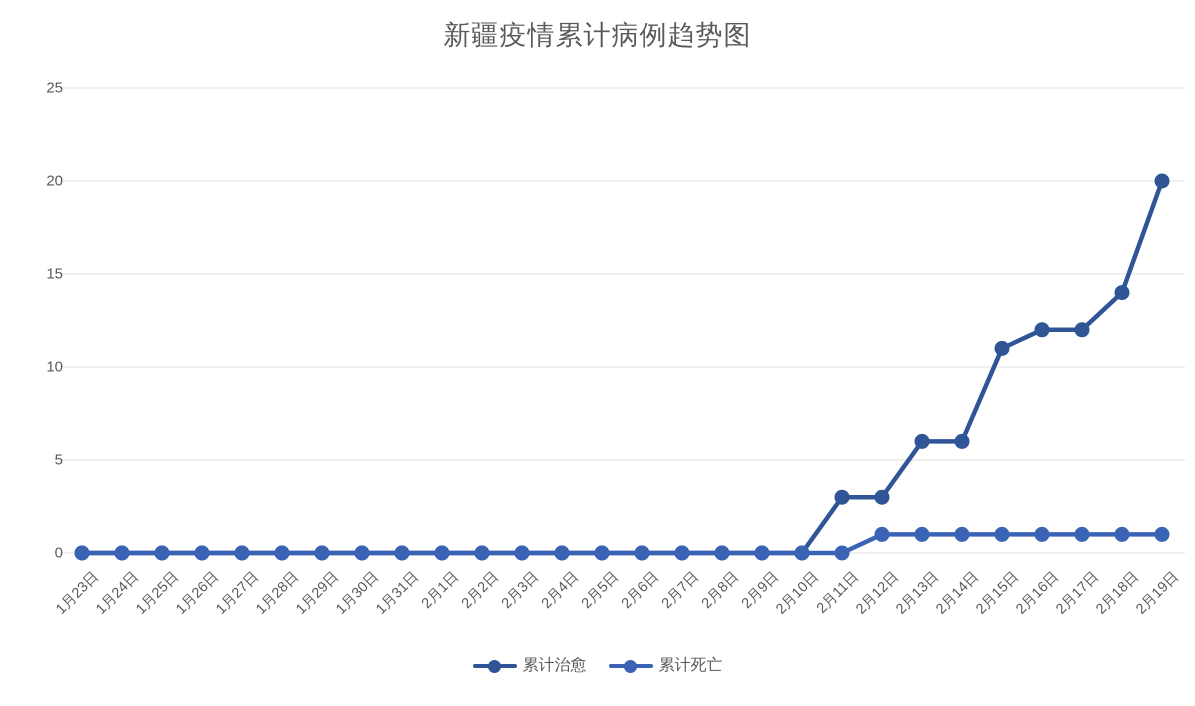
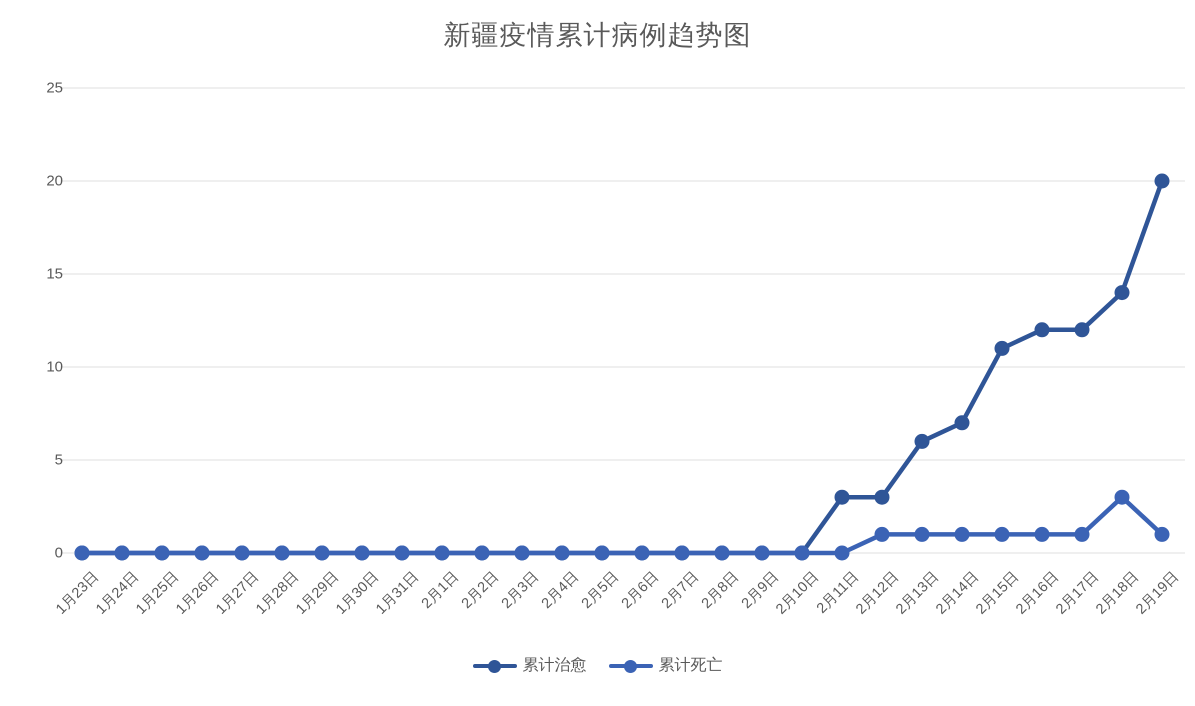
累计治愈/2月14日: 6 -> 7
累计死亡/2月18日: 1 -> 3
